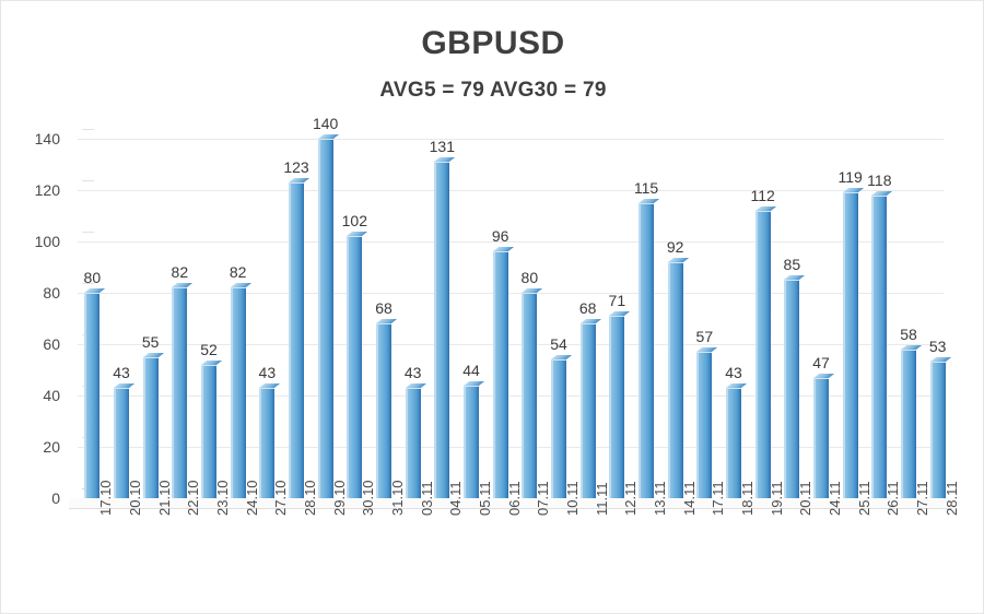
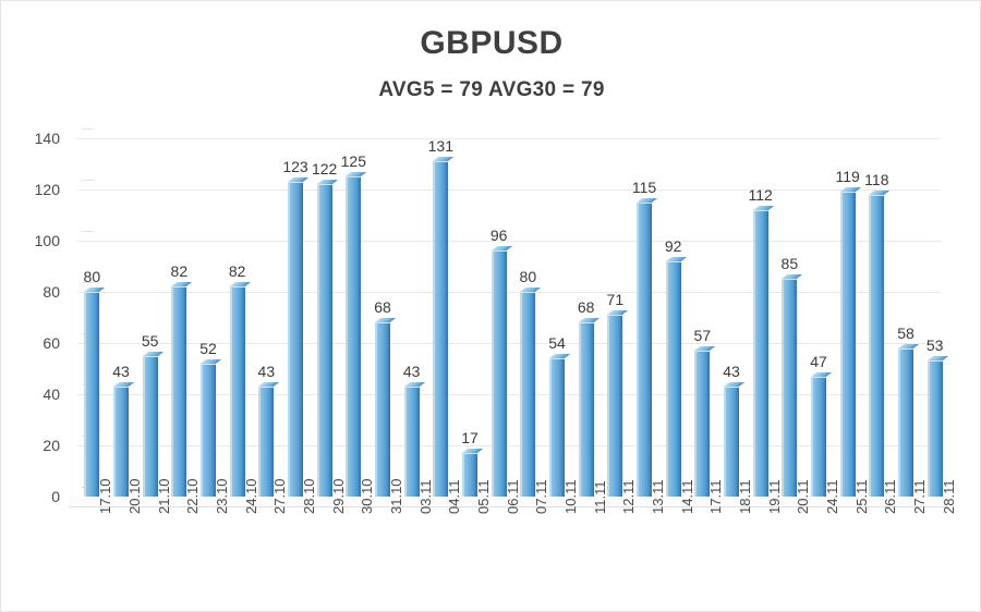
29.10: 140 -> 122
30.10: 102 -> 125
05.11: 44 -> 17
